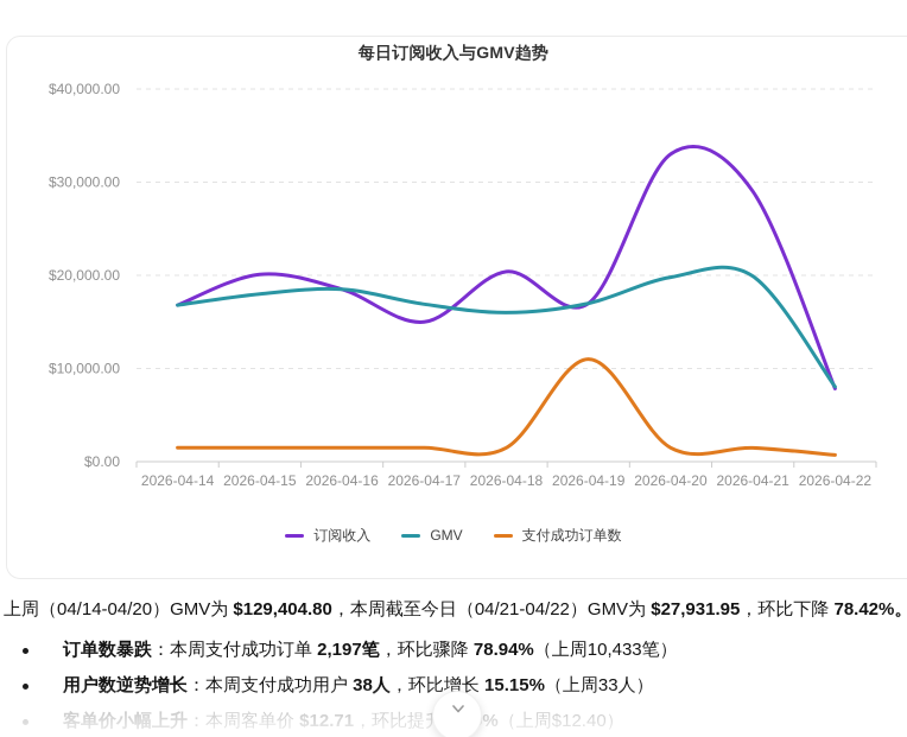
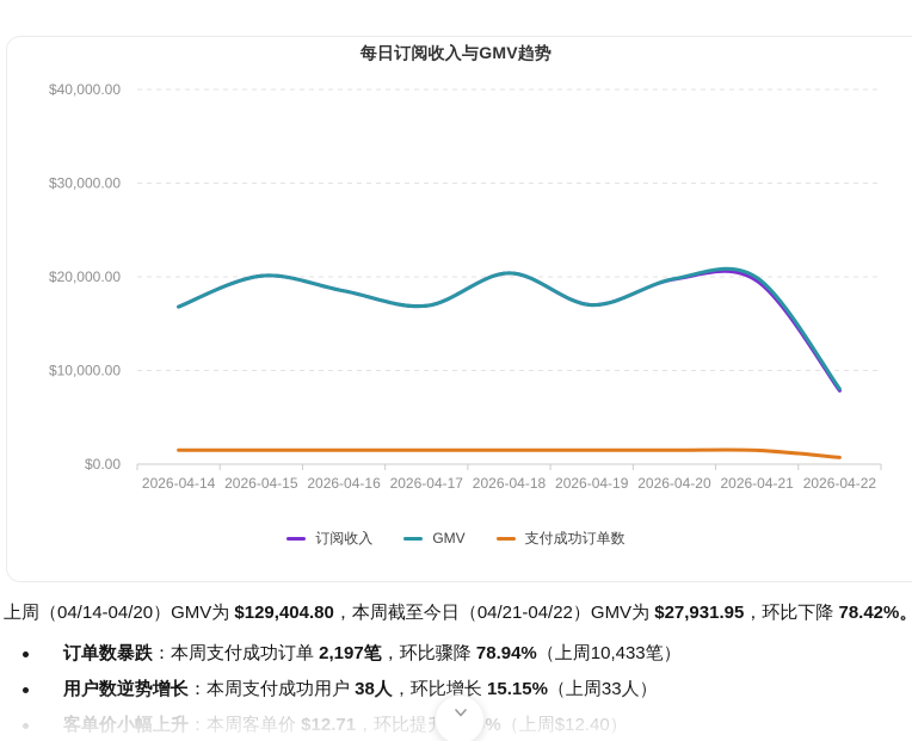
GMV/2026-04-15: $18000 -> $20000
订阅收入/2026-04-17: $15000 -> $17000
GMV/2026-04-18: $16000 -> $20000
支付成功订单数/2026-04-19: $11000 -> $1000
订阅收入/2026-04-20: $33000 -> $20000
订阅收入/2026-04-21: $29000 -> $20000
